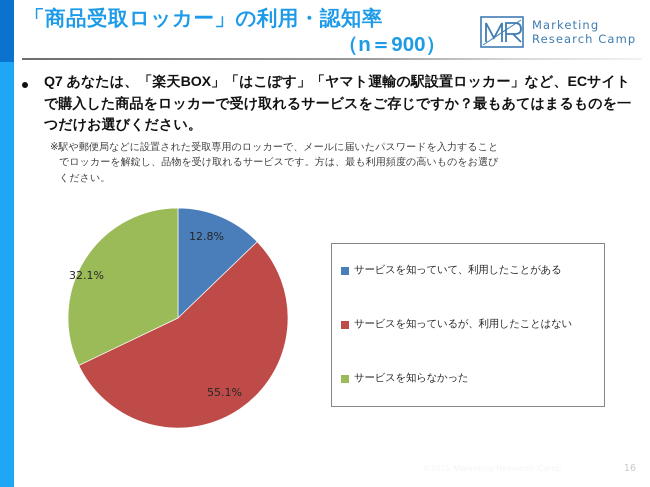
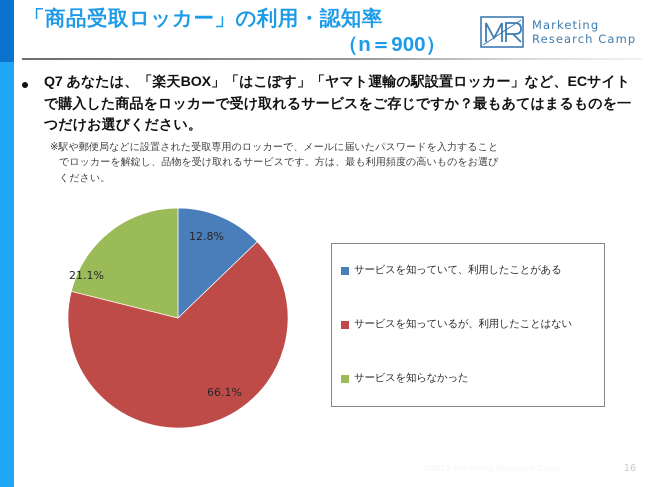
サービスを知っているが、利用したことはない: 55.1% -> 66.1%
サービスを知らなかった: 32.1% -> 21.1%
